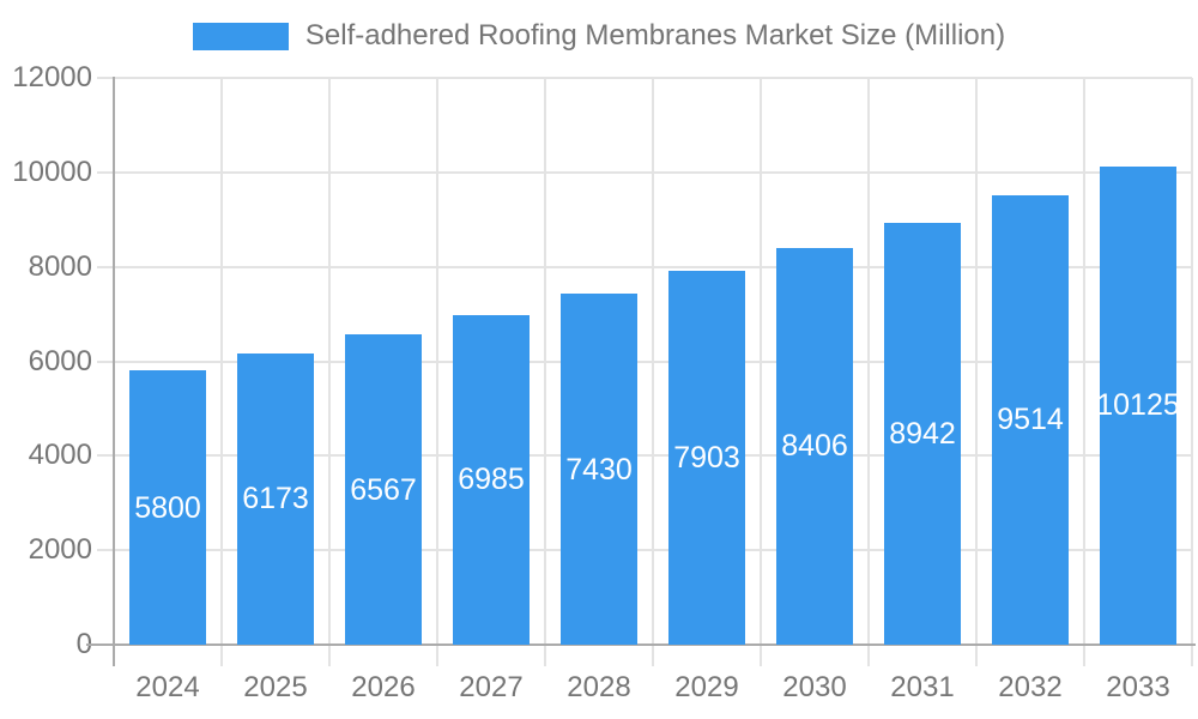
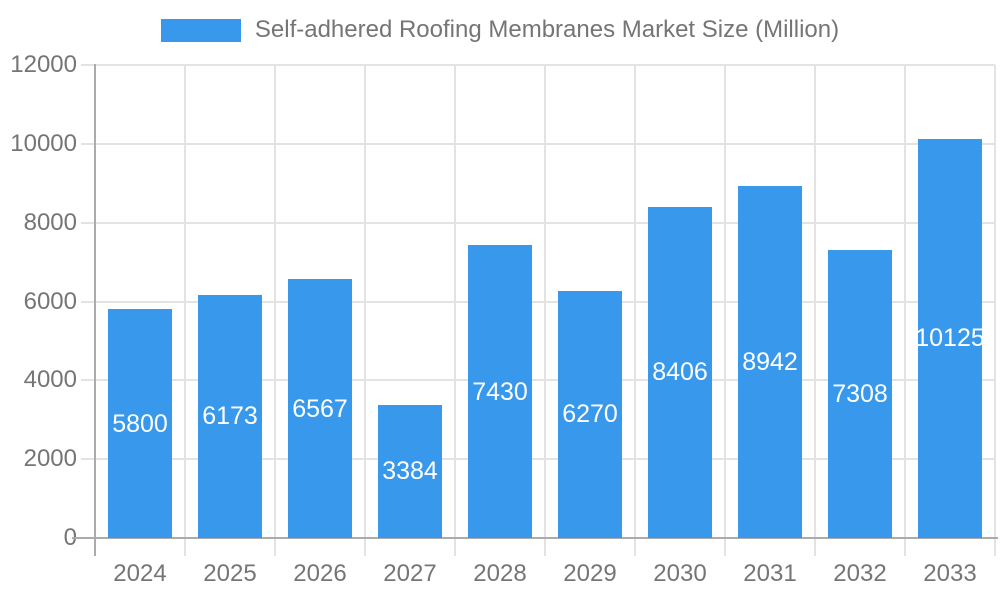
2027: 6985 -> 3384
2029: 7903 -> 6270
2032: 9514 -> 7308
